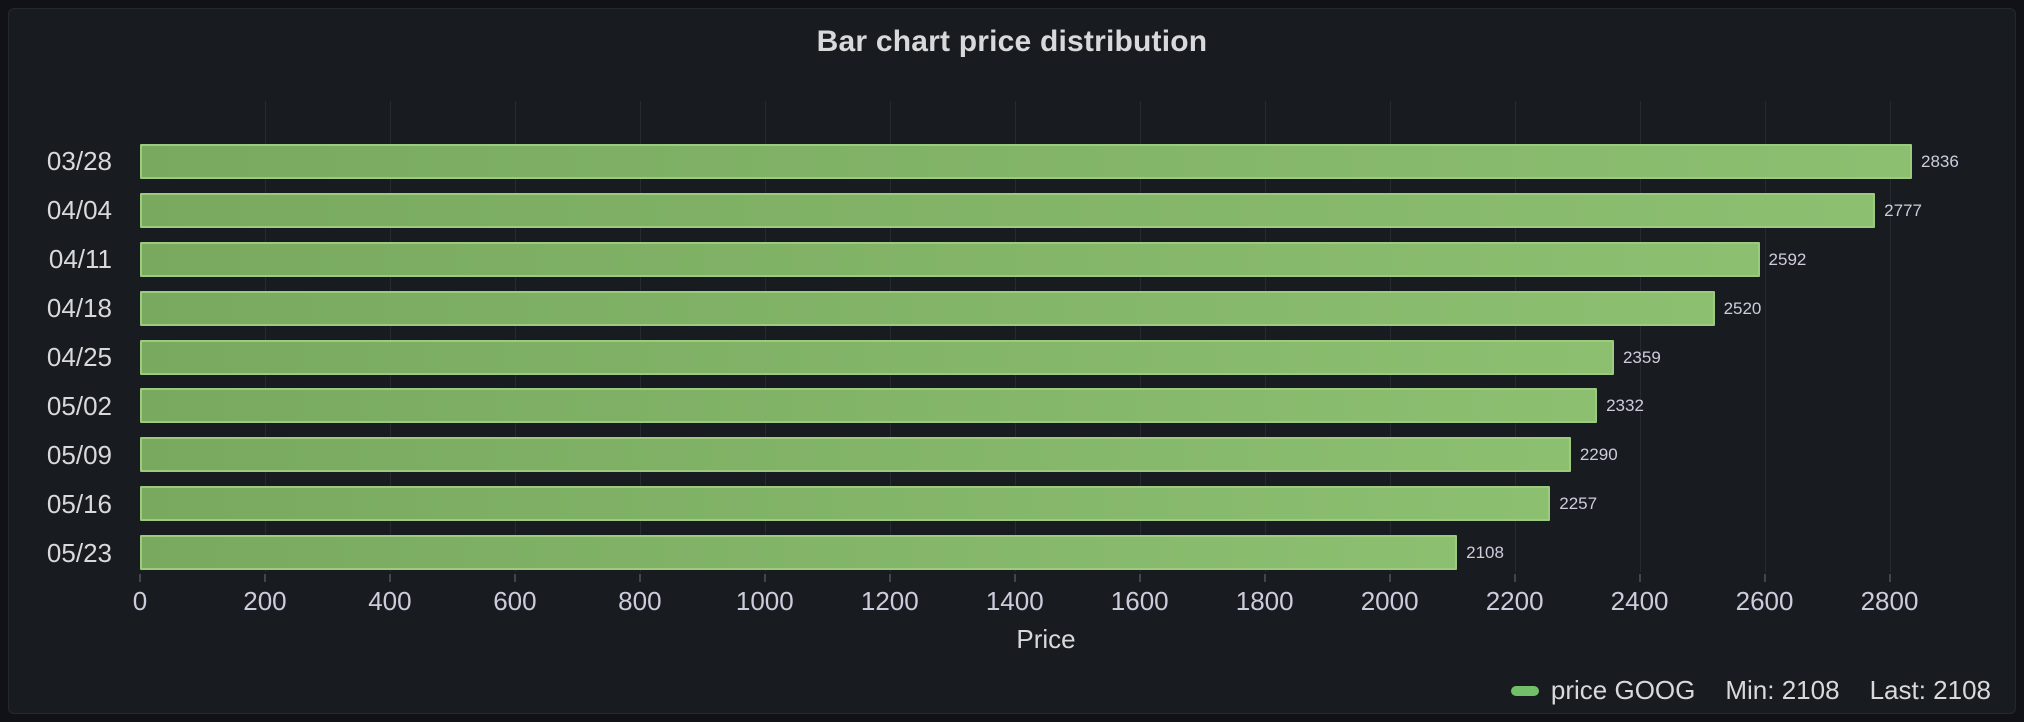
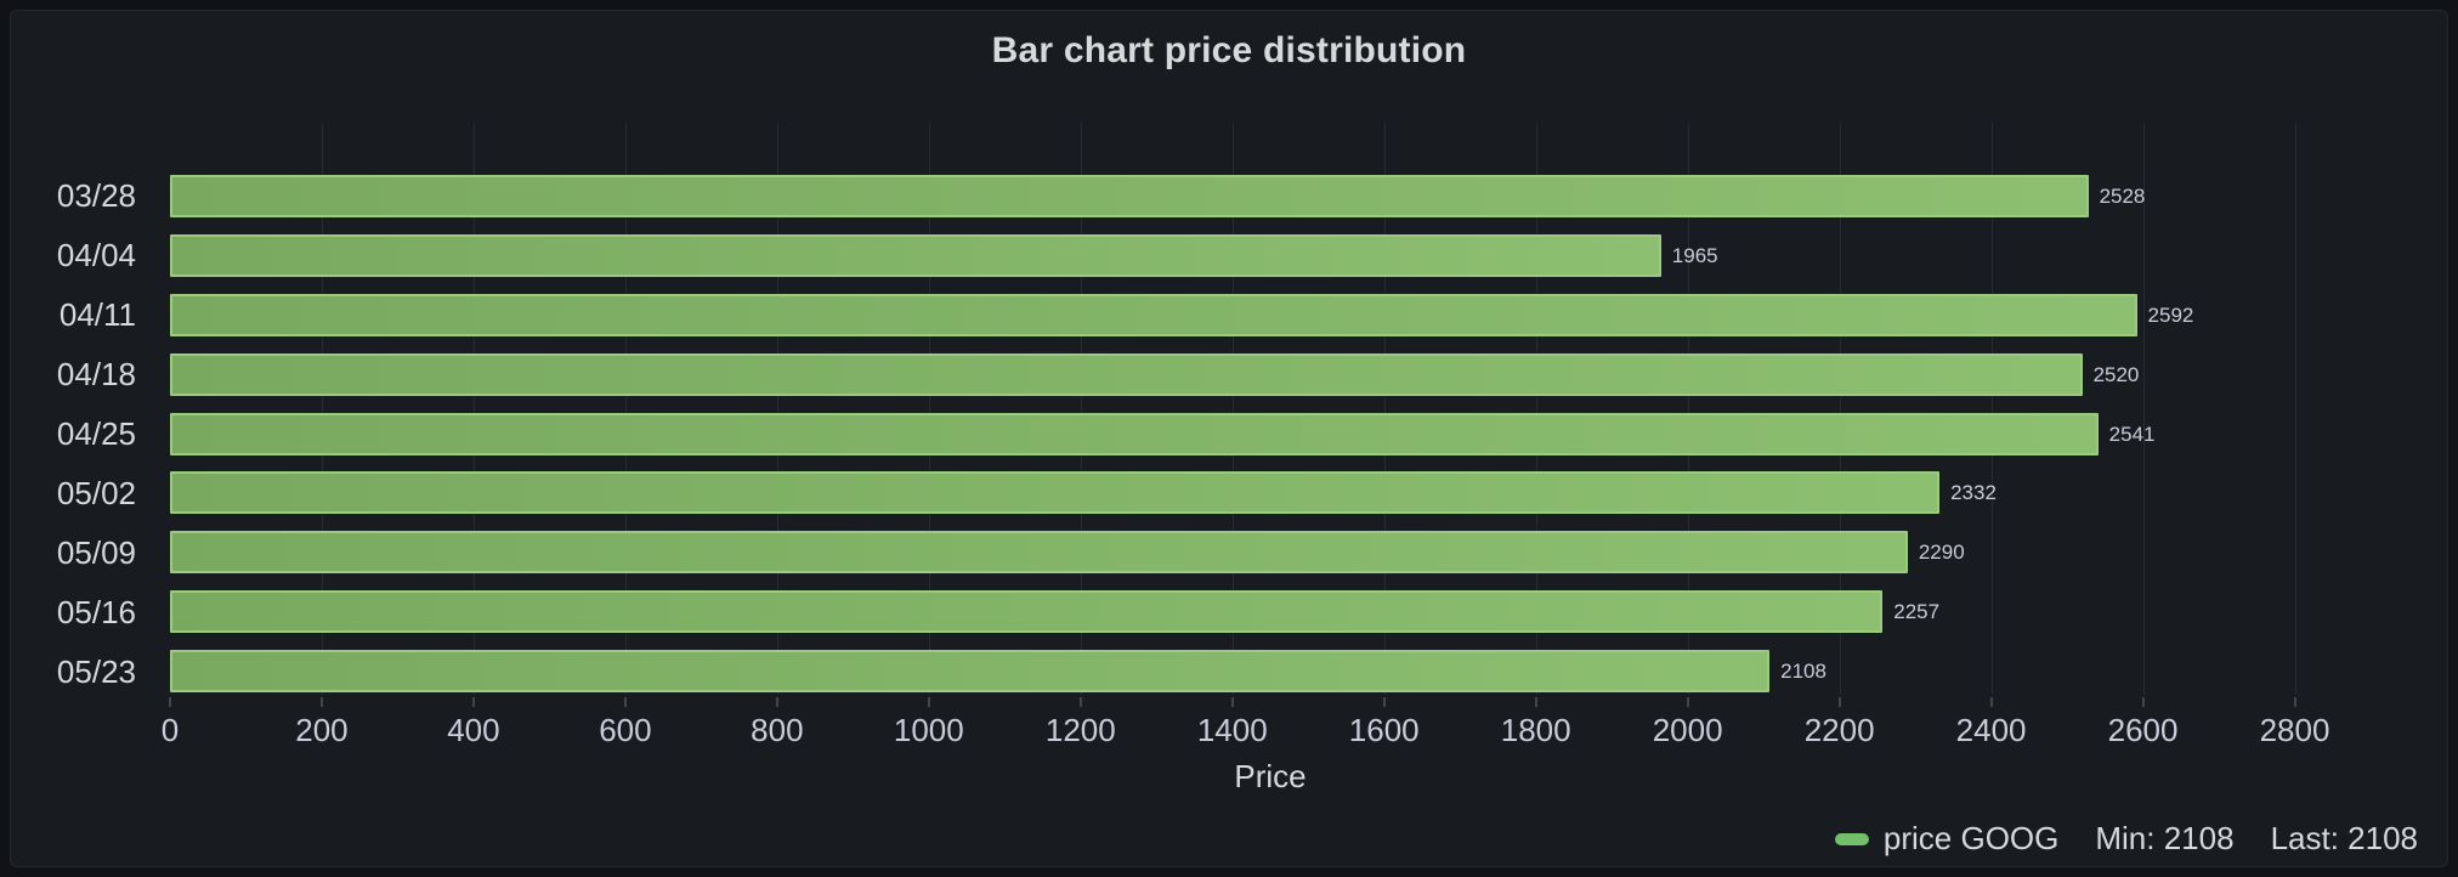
03/28: 2836 -> 2528
04/04: 2777 -> 1965
04/25: 2359 -> 2541
